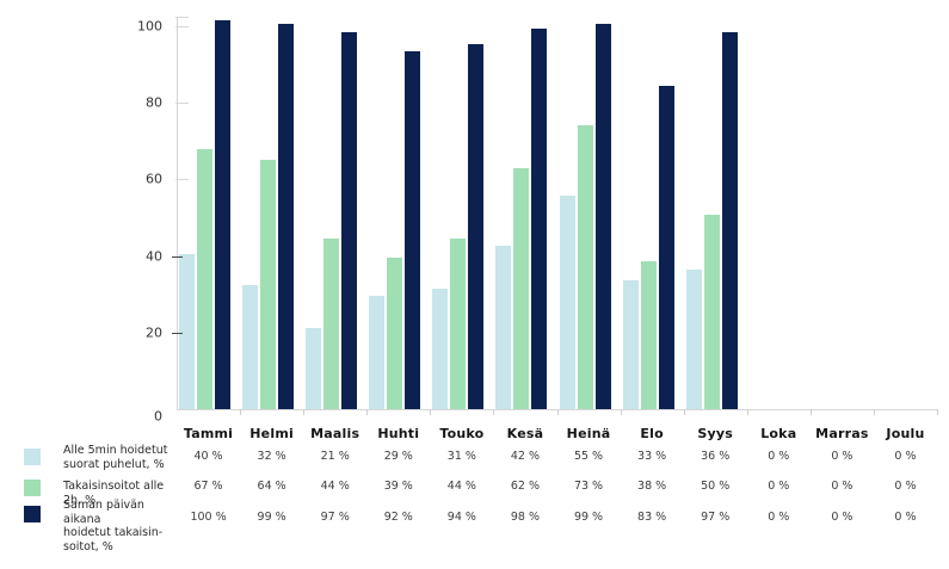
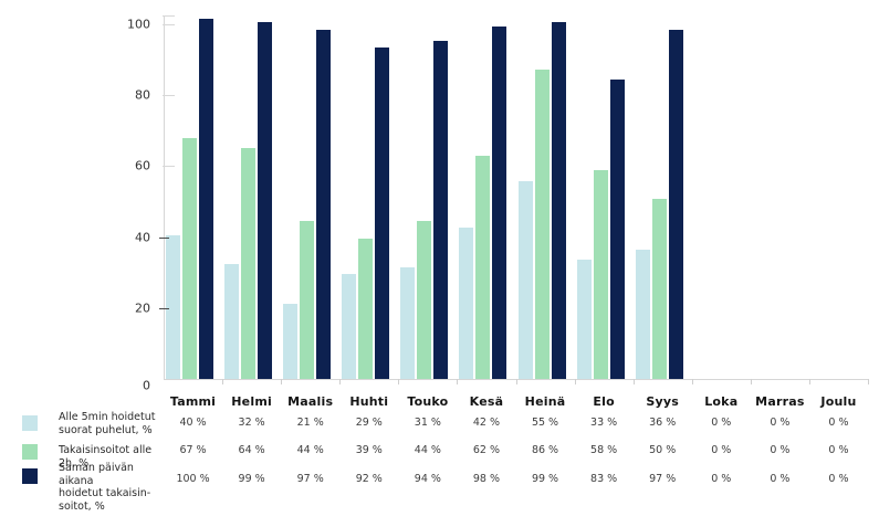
Takaisinsoitot alle 2h, %/Heinä: 73 -> 86
Takaisinsoitot alle 2h, %/Elo: 38 -> 58
